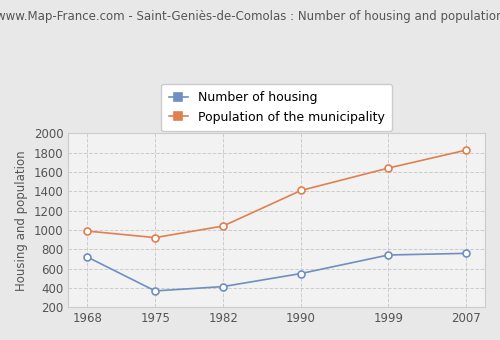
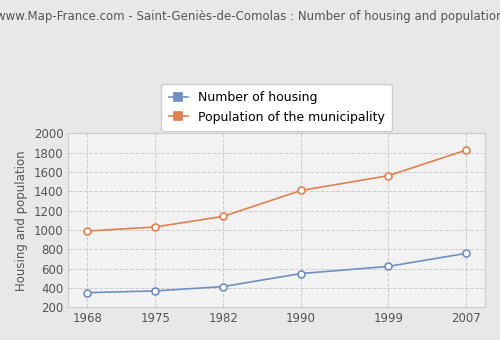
Number of housing/1968: 720 -> 350
Population of the municipality/1975: 920 -> 1030
Population of the municipality/1982: 1040 -> 1140
Number of housing/1999: 740 -> 620
Population of the municipality/1999: 1640 -> 1560
